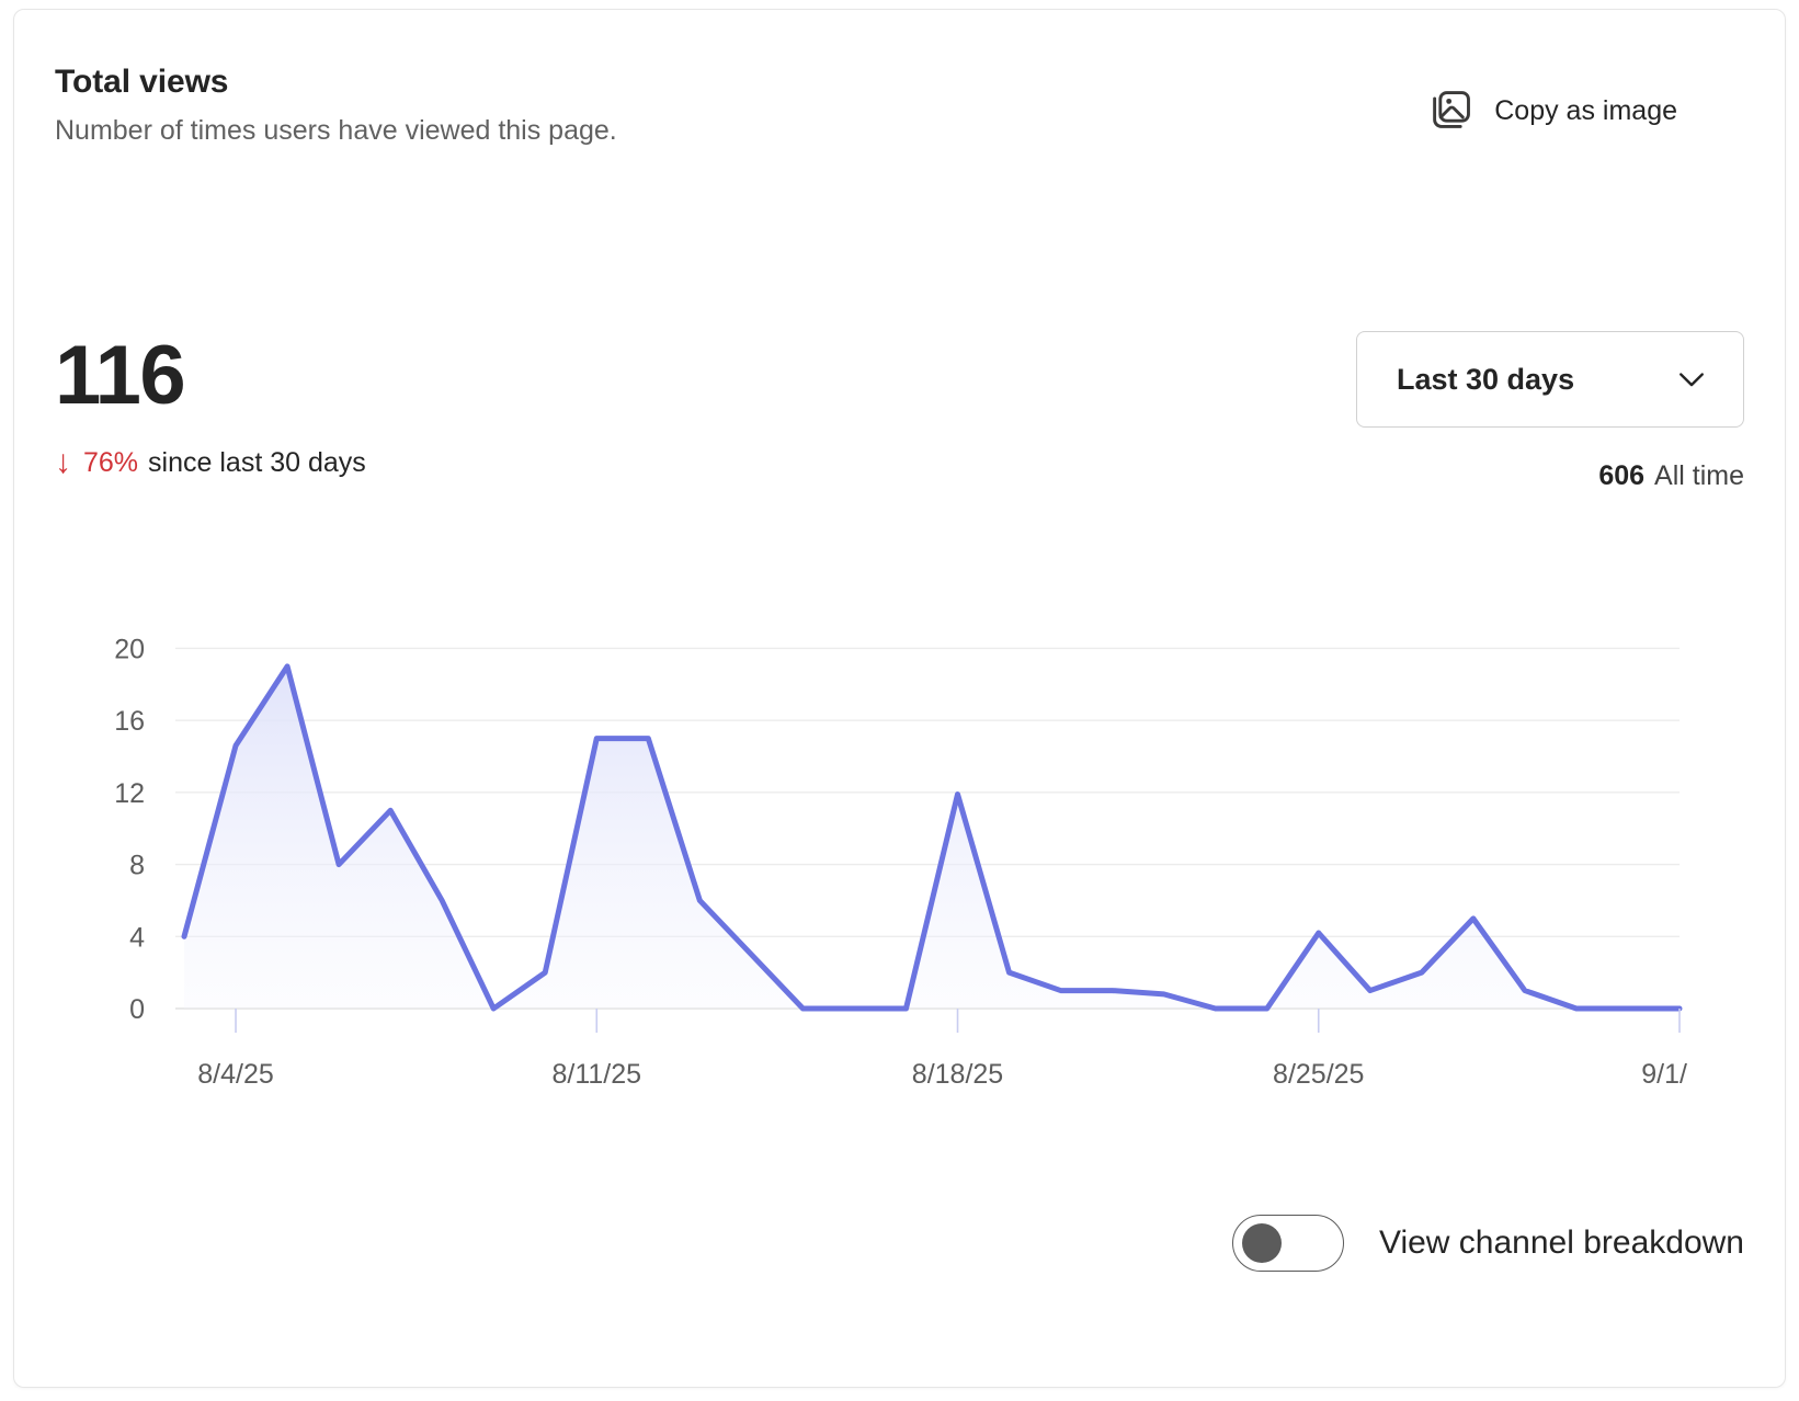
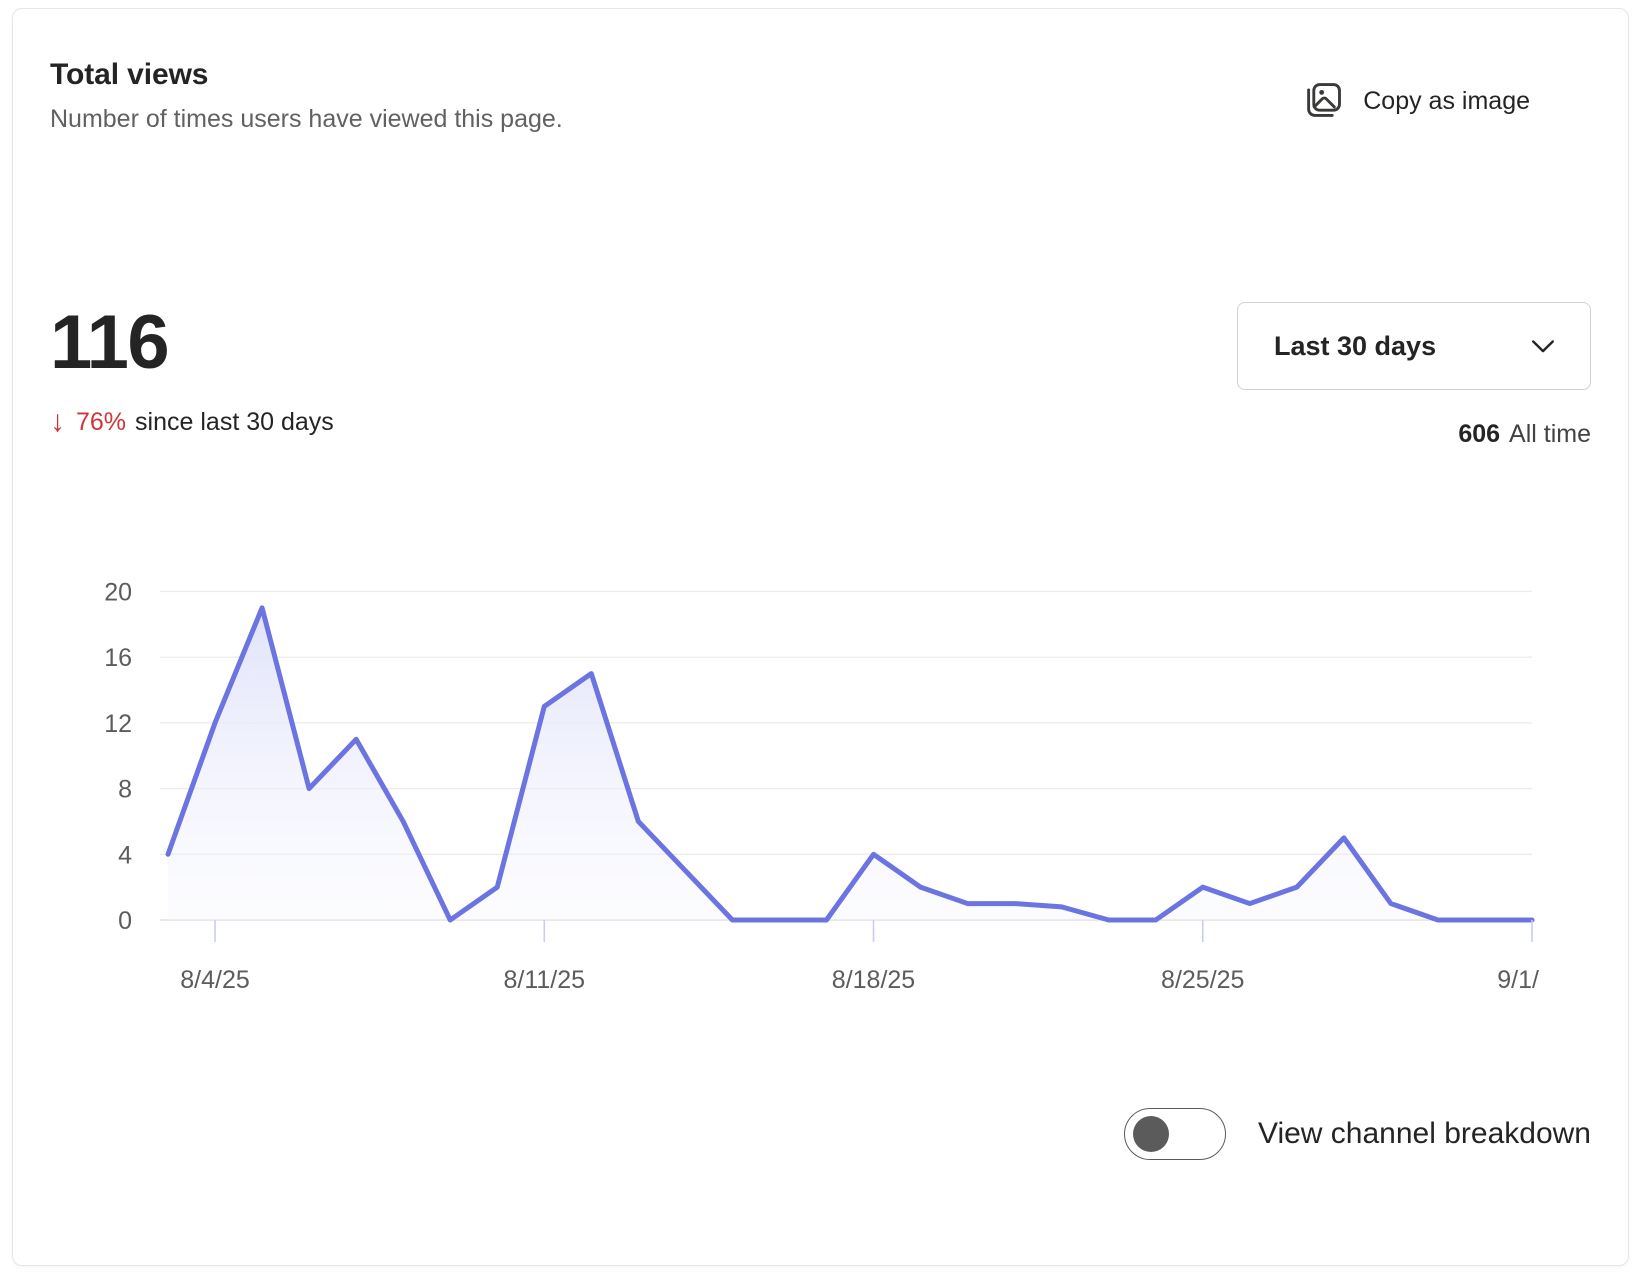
8/4/25: 14.6 -> 12.0
8/11/25: 15.0 -> 13.0
8/18/25: 11.9 -> 4.0
8/25/25: 4.2 -> 2.0
